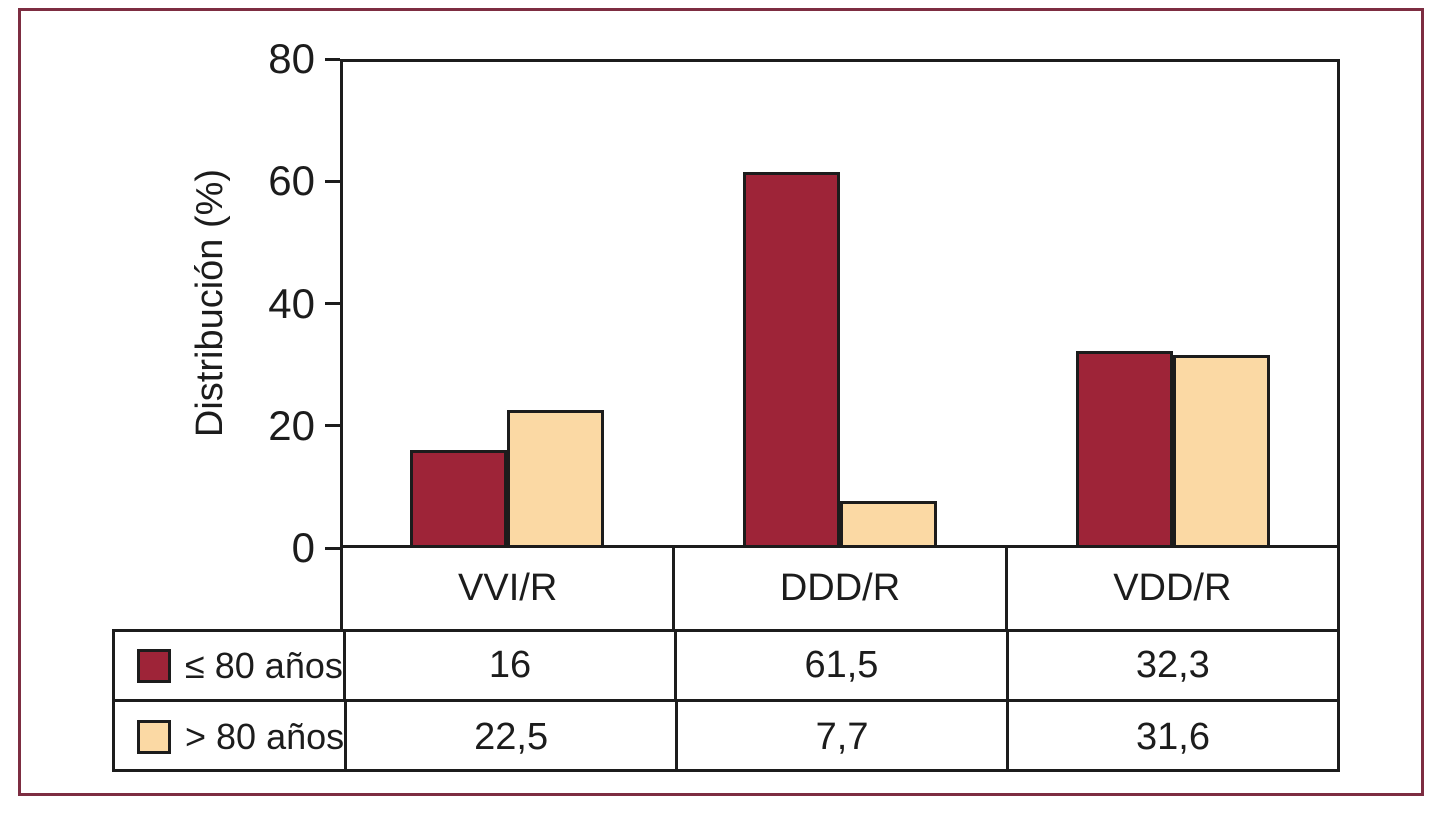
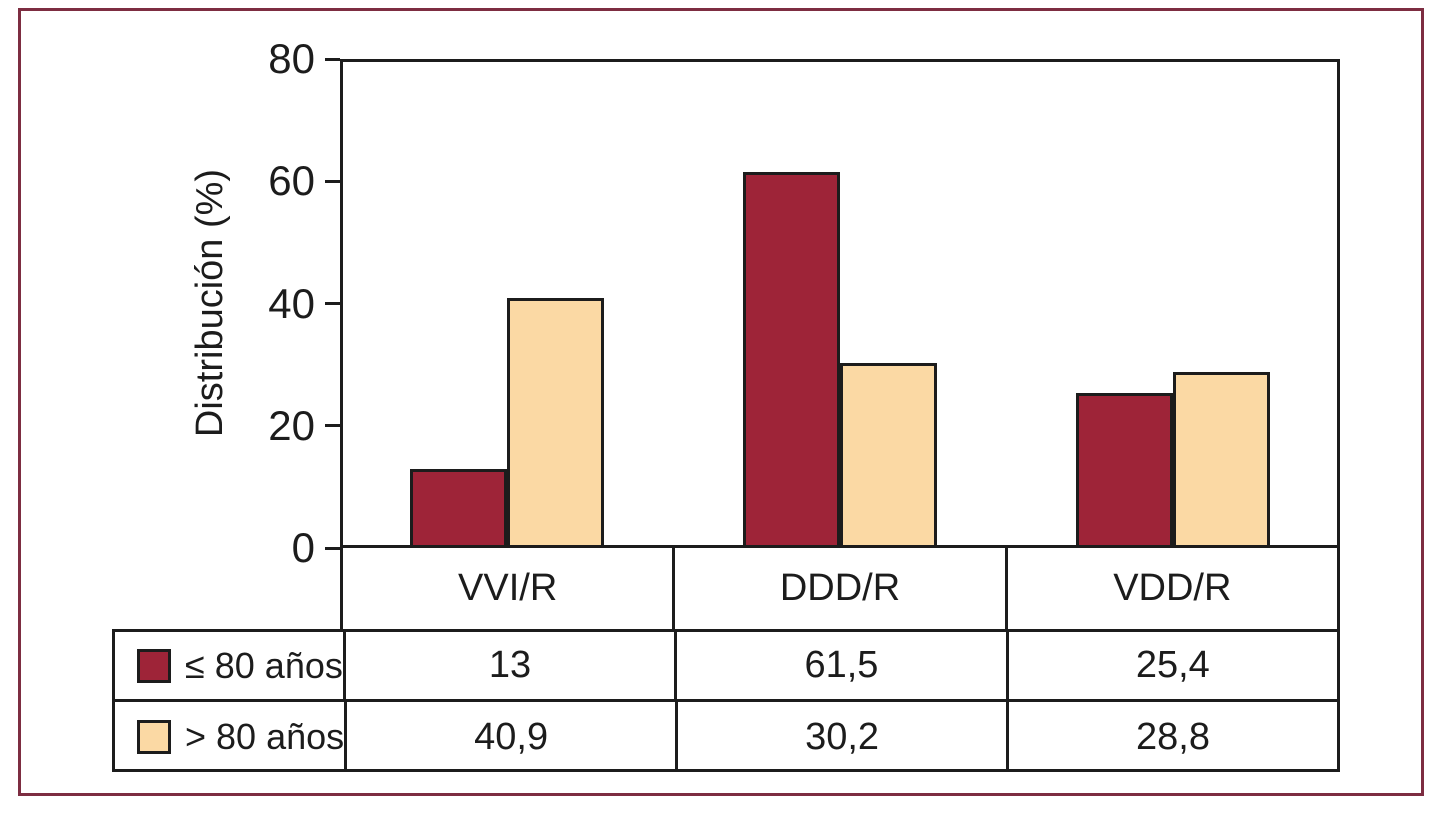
≤ 80 años/VVI/R: 16 -> 13
> 80 años/VVI/R: 22,5 -> 40,9
> 80 años/DDD/R: 7,7 -> 30,2
≤ 80 años/VDD/R: 32,3 -> 25,4
> 80 años/VDD/R: 31,6 -> 28,8
